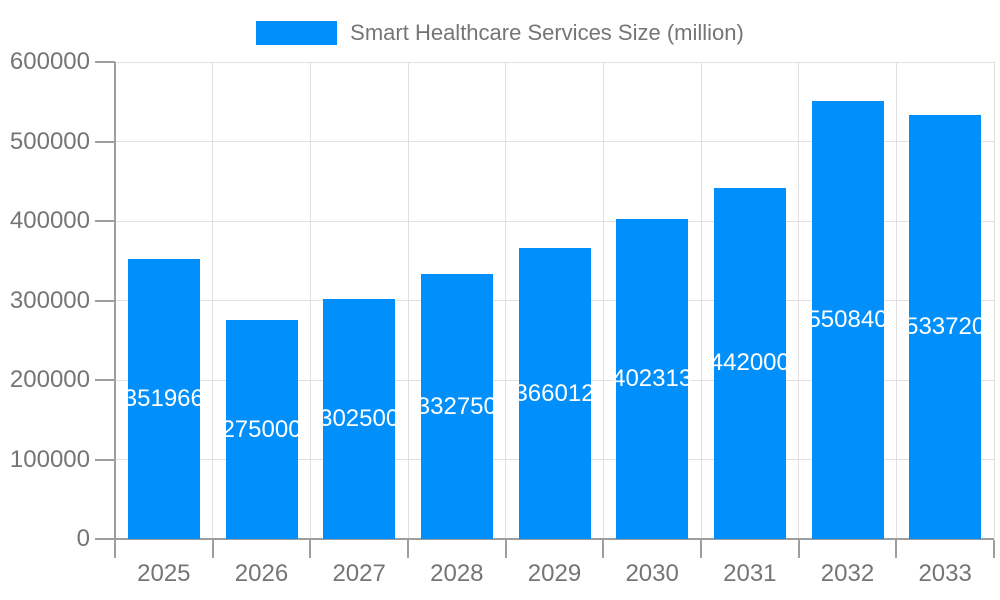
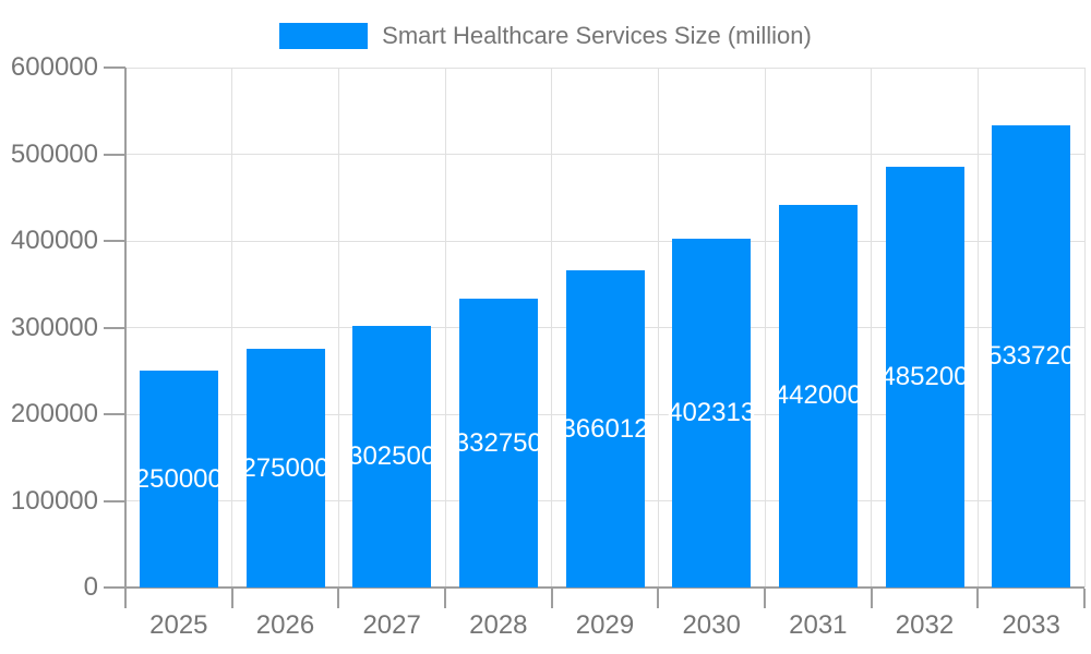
2025: 351966 -> 250000
2032: 550840 -> 485200
